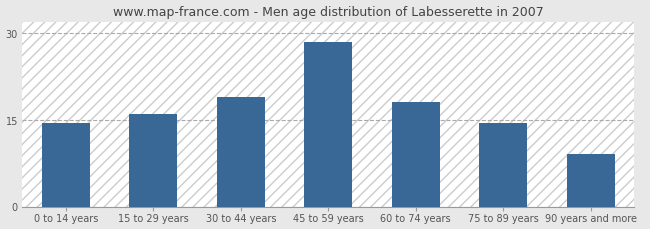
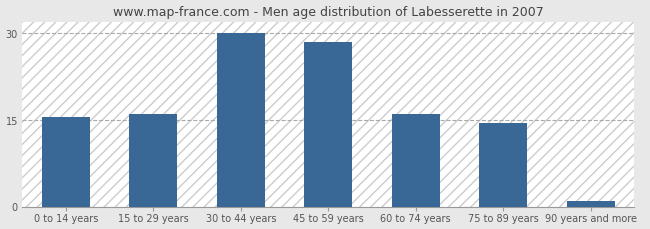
0 to 14 years: 14.4 -> 15.5
30 to 44 years: 19.0 -> 30.0
60 to 74 years: 18.0 -> 16.0
90 years and more: 9.0 -> 1.0
